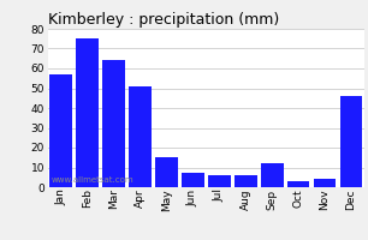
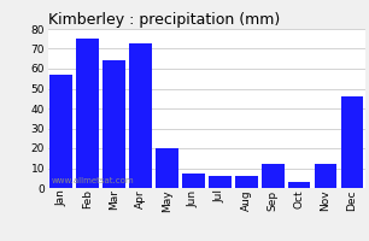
Apr: 51 -> 73
May: 15 -> 20
Nov: 4 -> 12
